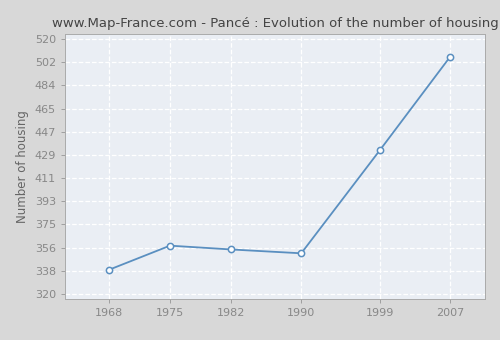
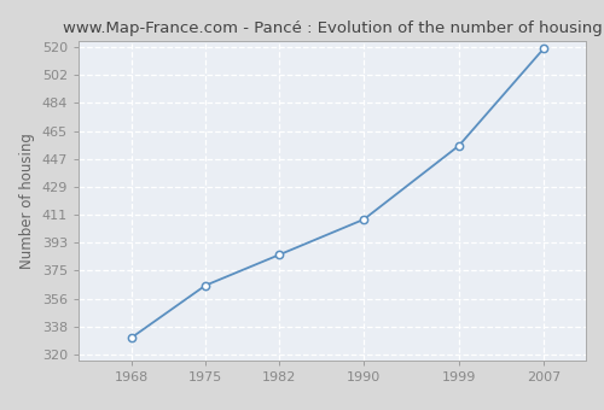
1968: 339 -> 331
1975: 358 -> 365
1982: 355 -> 385
1990: 352 -> 408
1999: 433 -> 456
2007: 506 -> 519
